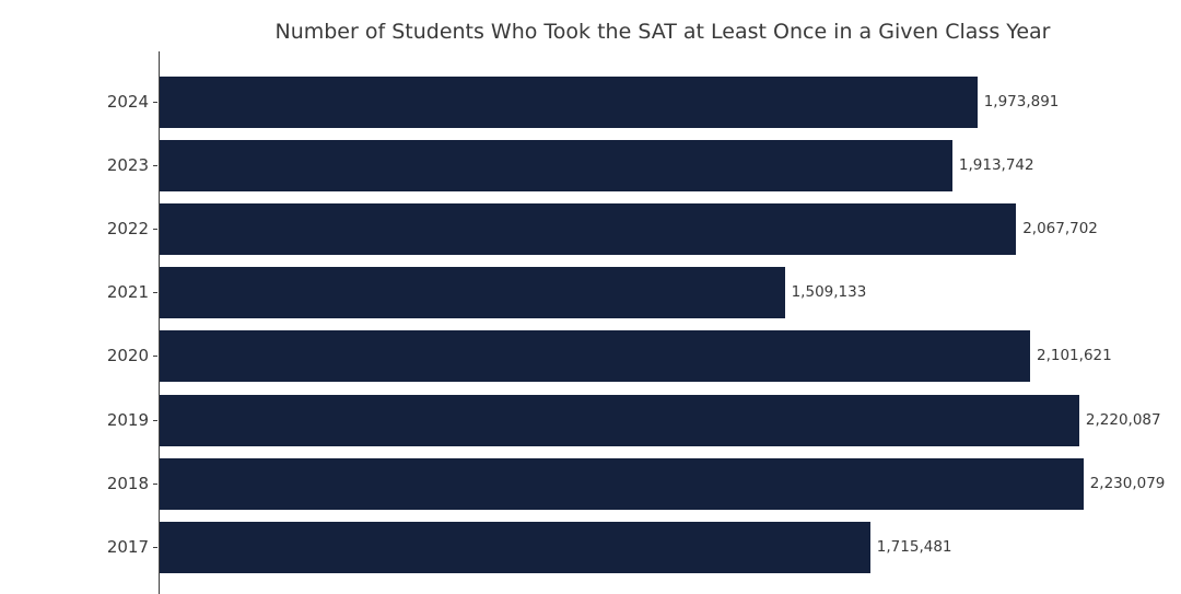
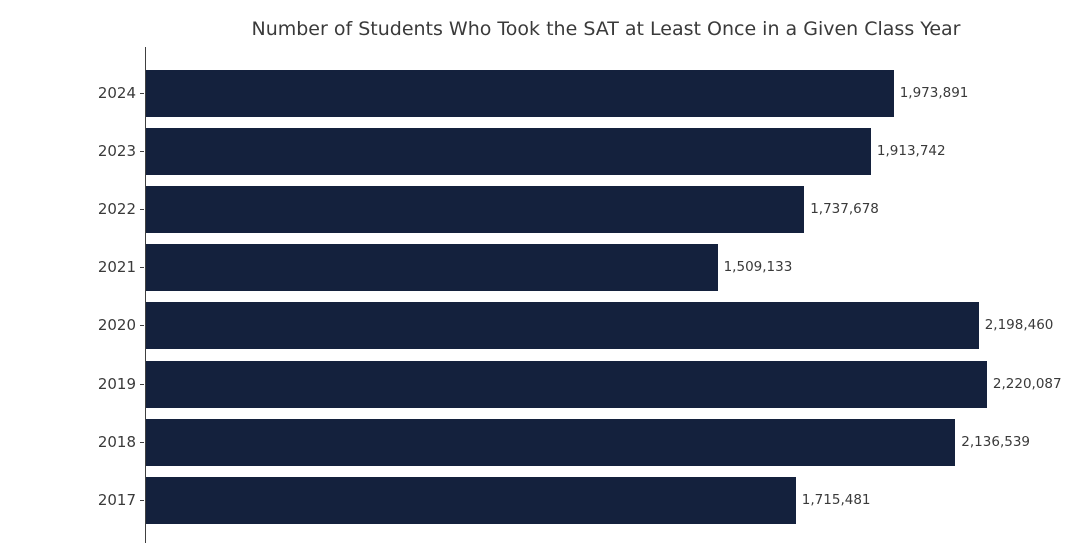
2022: 2,067,702 -> 1,737,678
2020: 2,101,621 -> 2,198,460
2018: 2,230,079 -> 2,136,539
